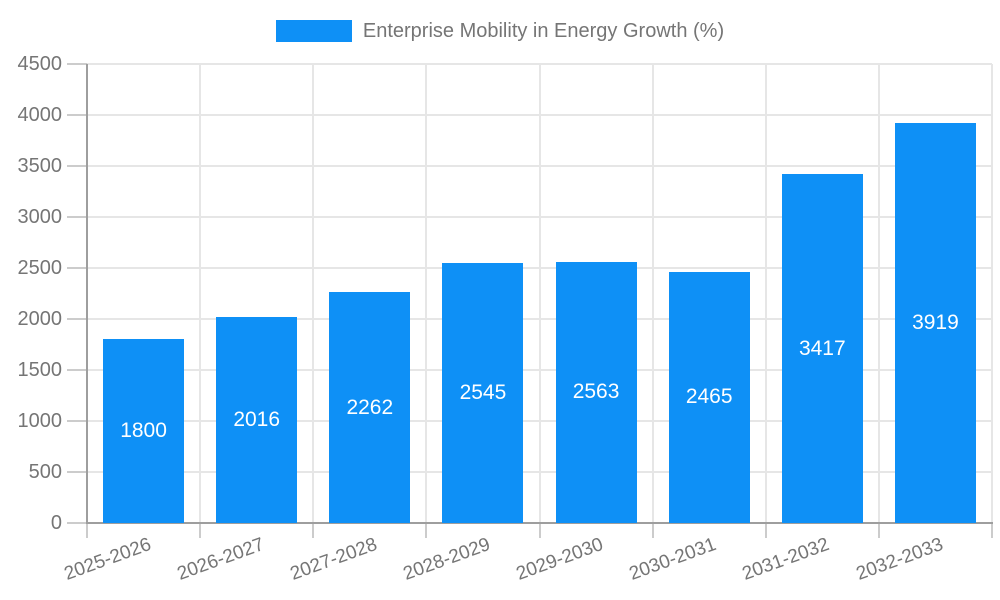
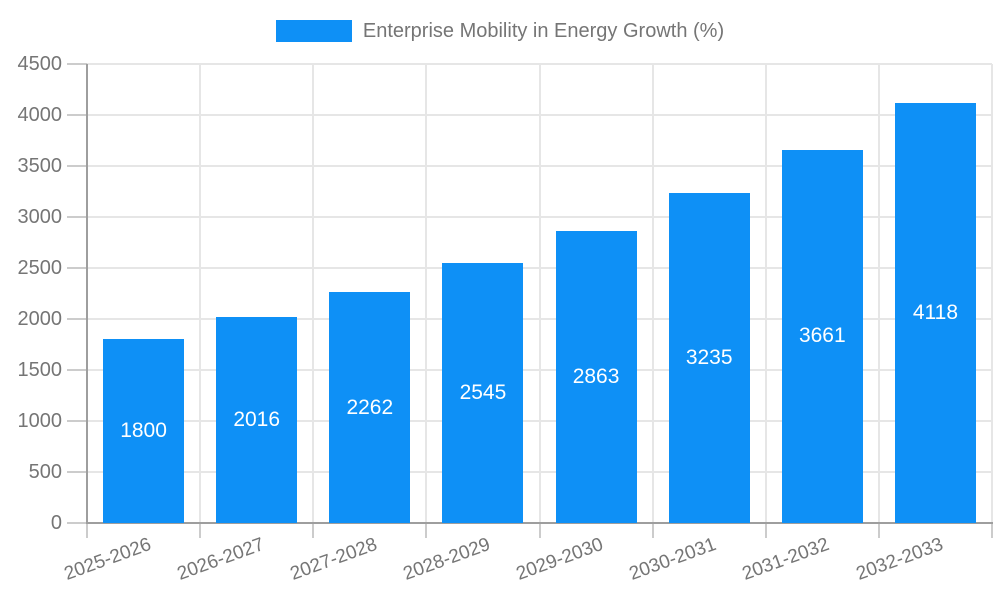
2029-2030: 2563 -> 2863
2030-2031: 2465 -> 3235
2031-2032: 3417 -> 3661
2032-2033: 3919 -> 4118
